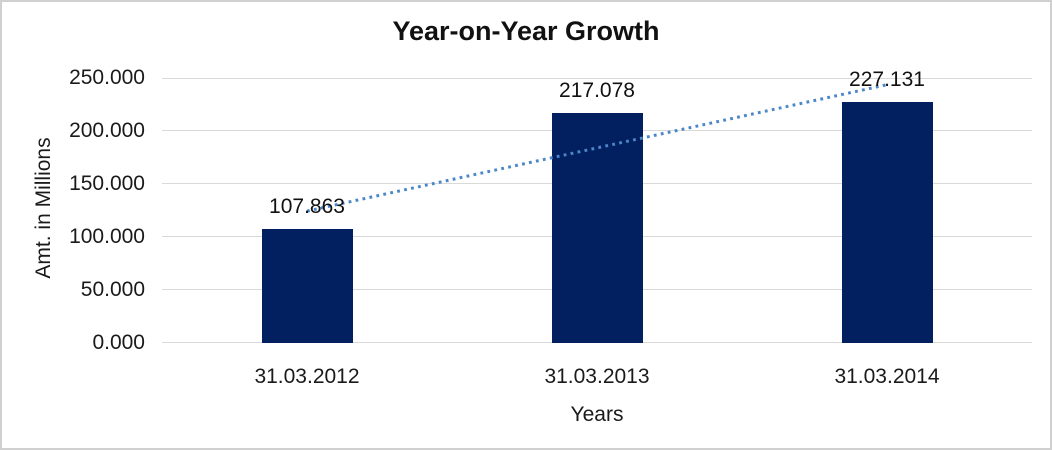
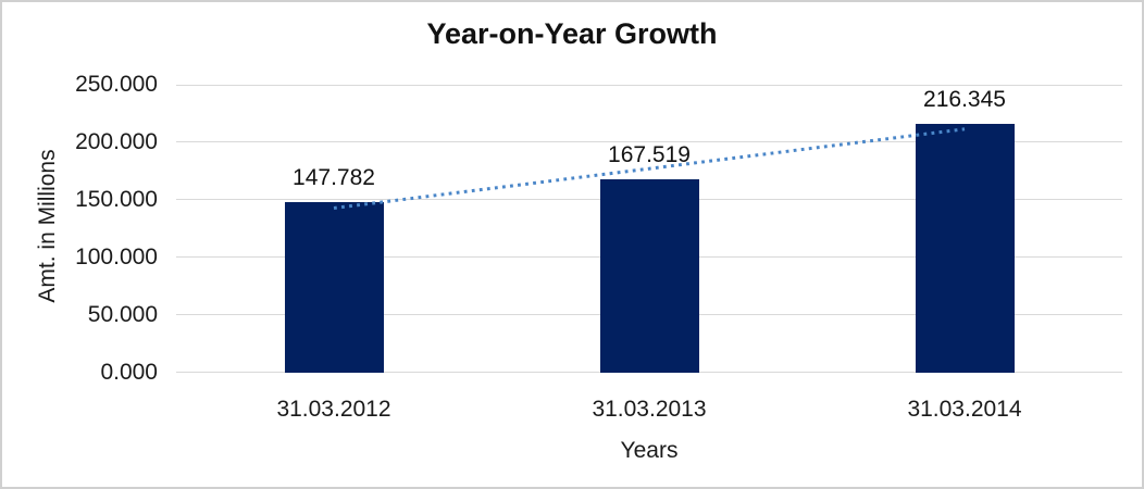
31.03.2012: 107.863 -> 147.782
31.03.2013: 217.078 -> 167.519
31.03.2014: 227.131 -> 216.345
